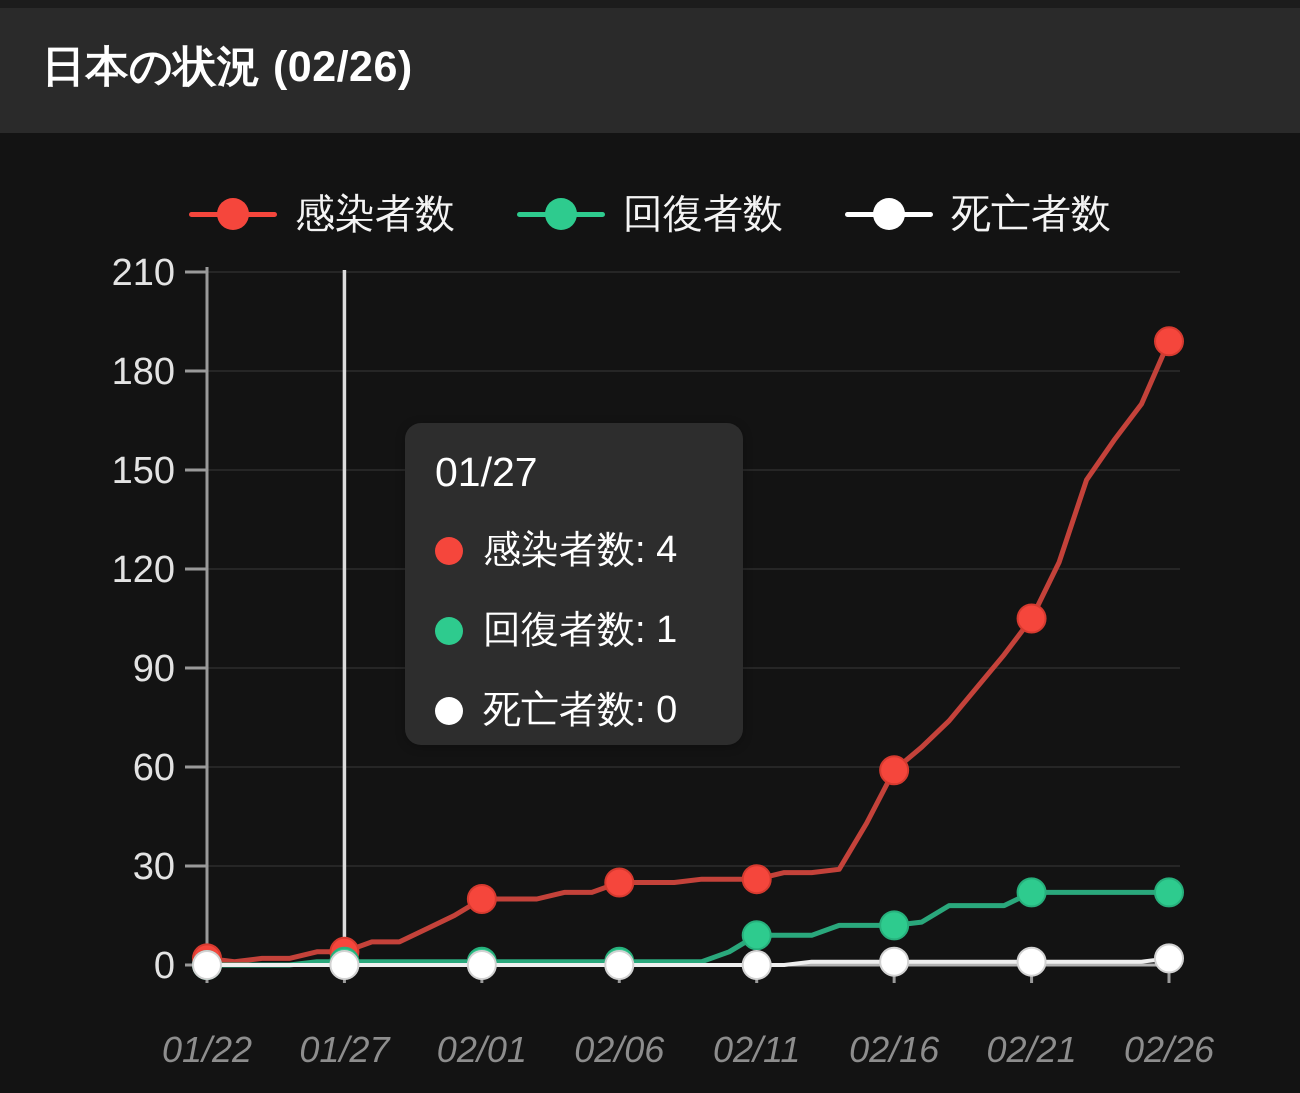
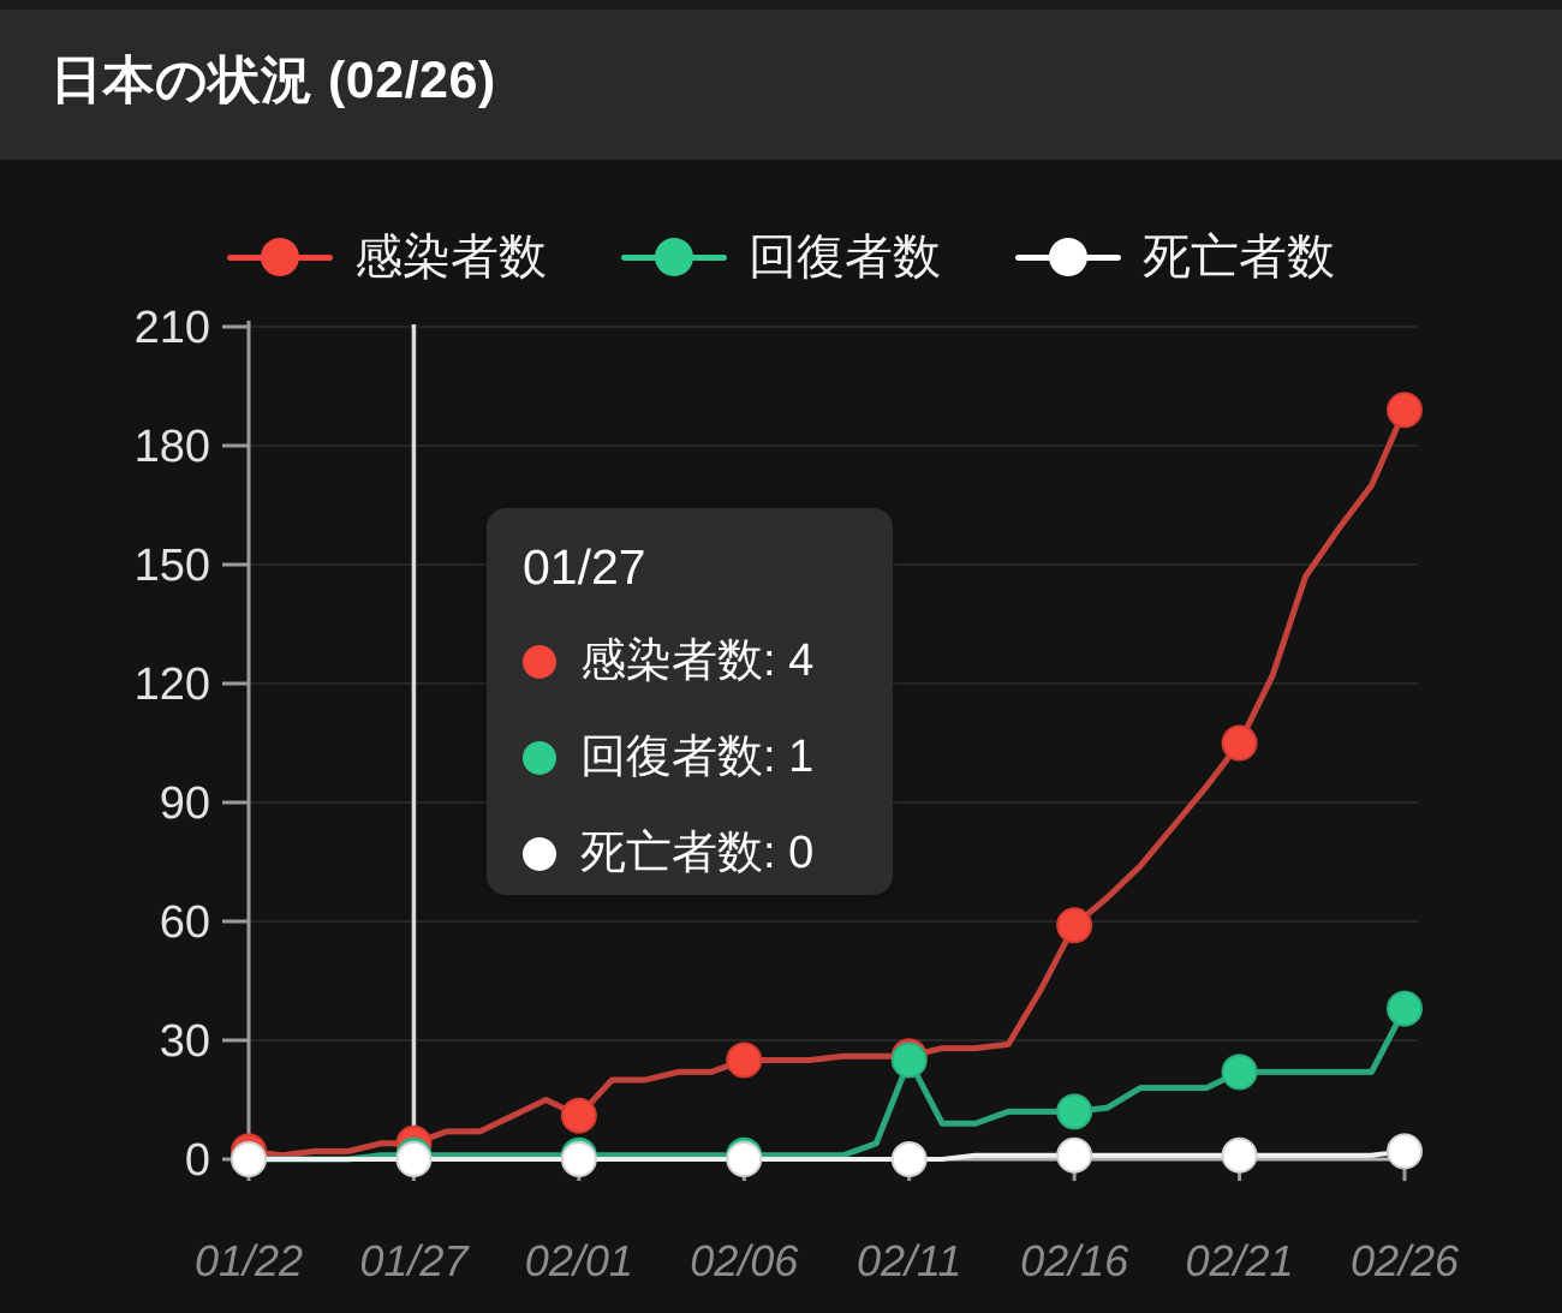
感染者数/02/01: 20 -> 11
回復者数/02/11: 9 -> 25
回復者数/02/26: 22 -> 38
